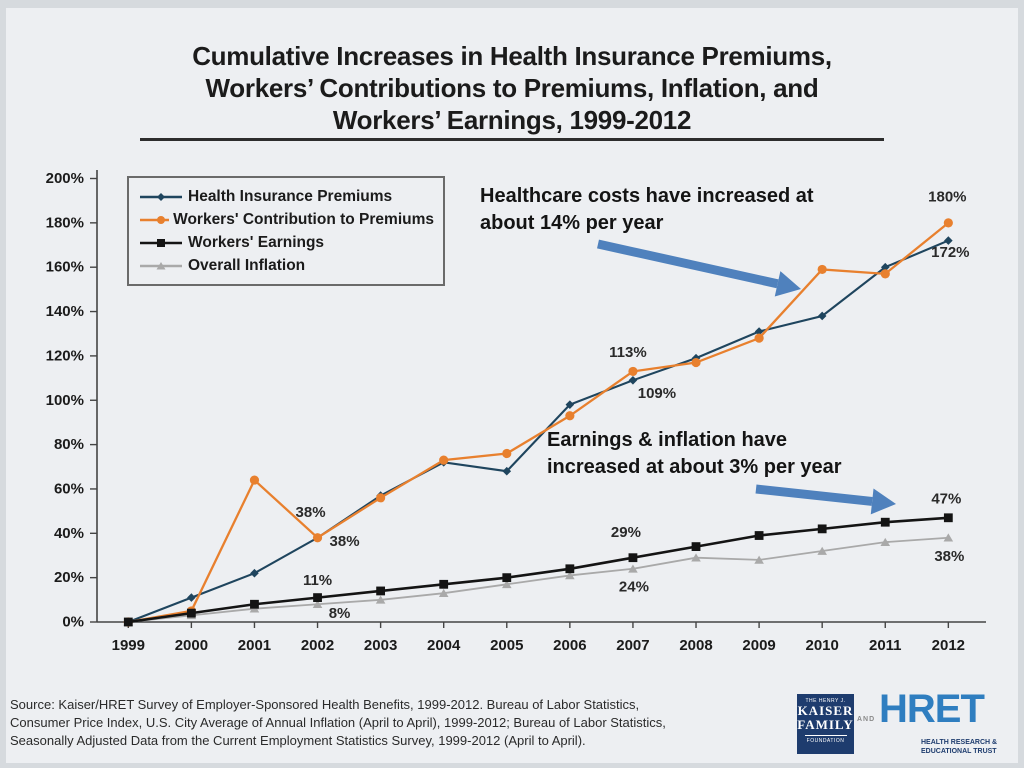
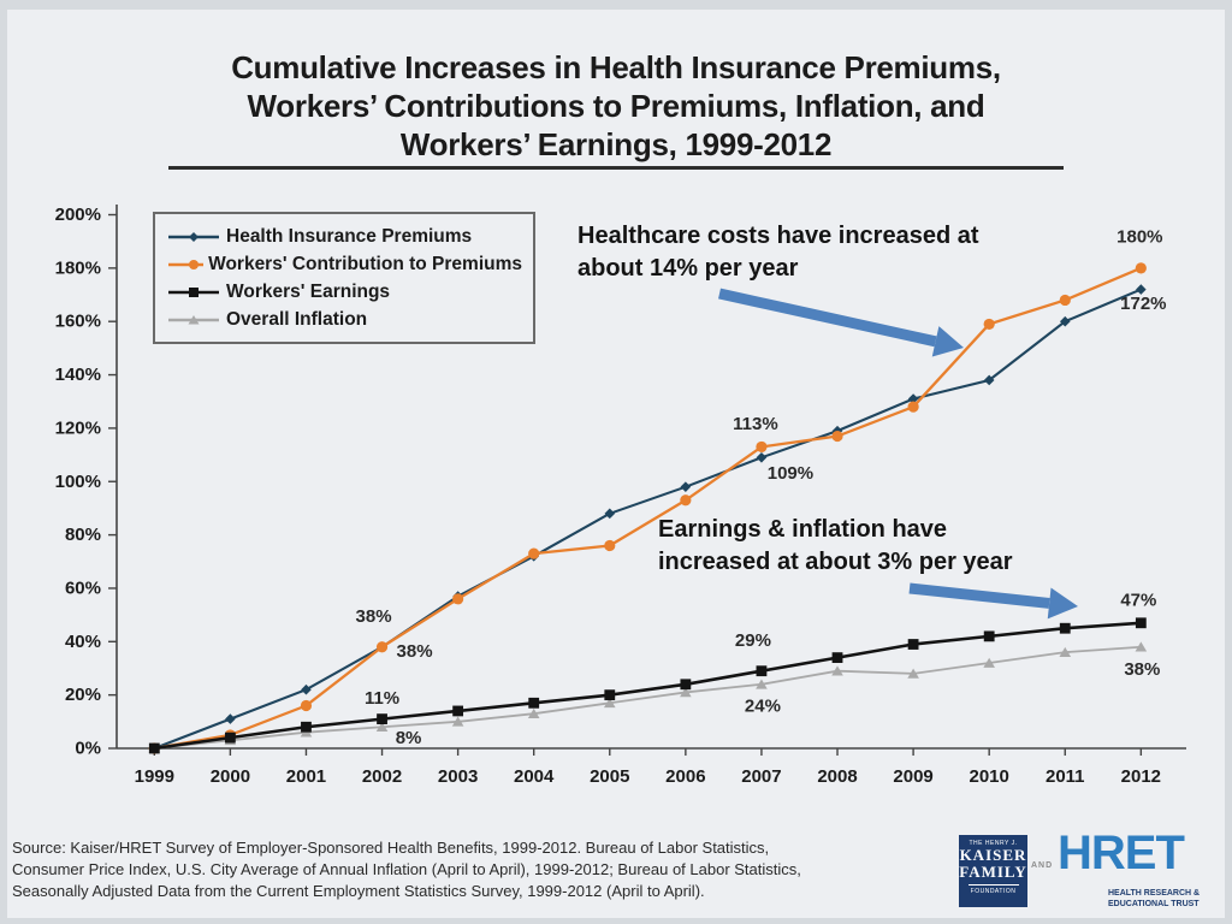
Workers' Contribution to Premiums/2001: 64% -> 16%
Health Insurance Premiums/2005: 68% -> 88%
Workers' Contribution to Premiums/2011: 157% -> 168%
